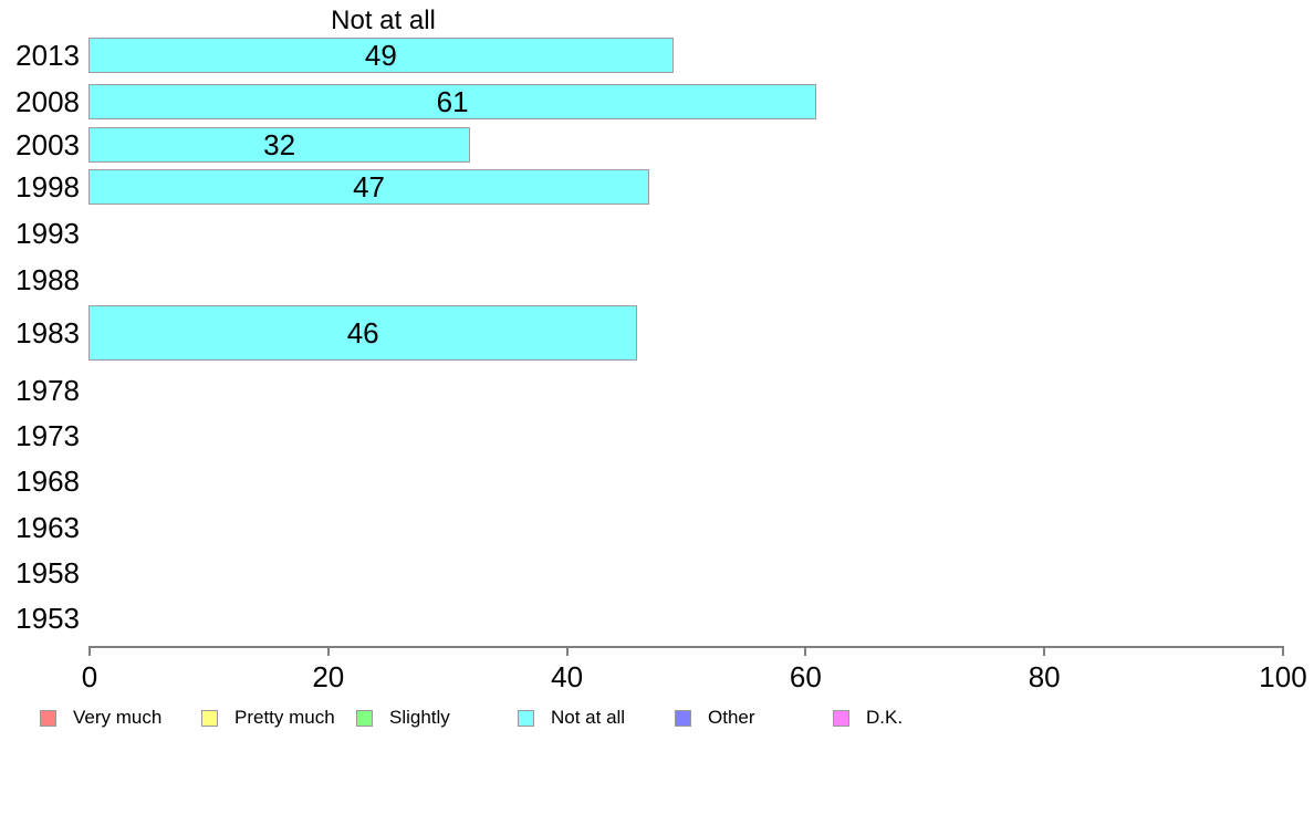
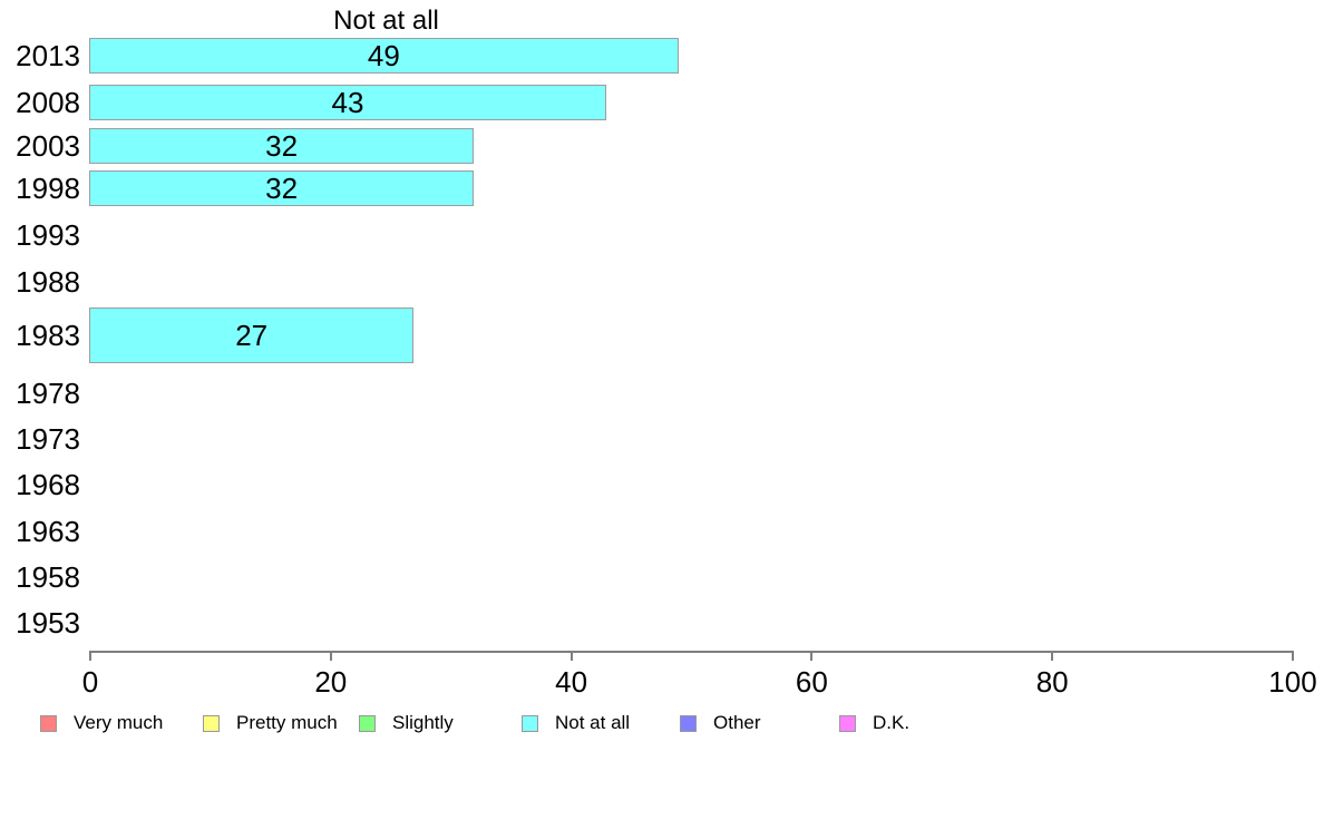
2008: 61 -> 43
1998: 47 -> 32
1983: 46 -> 27
